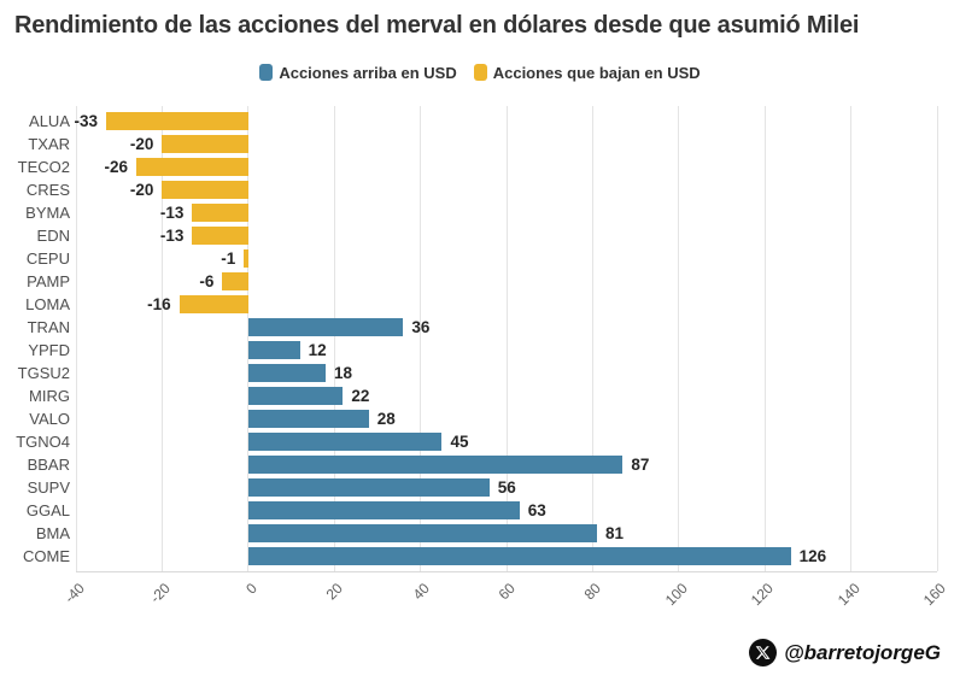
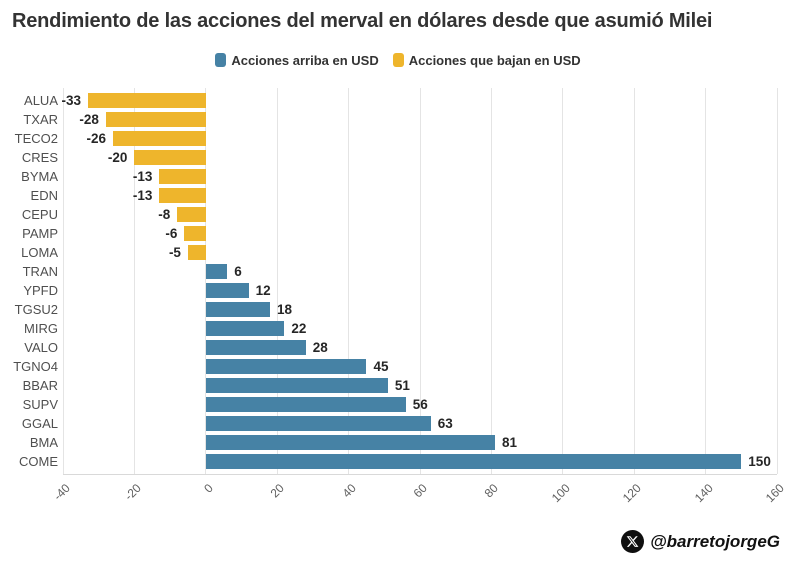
TXAR: -20 -> -28
CEPU: -1 -> -8
LOMA: -16 -> -5
TRAN: 36 -> 6
BBAR: 87 -> 51
COME: 126 -> 150
